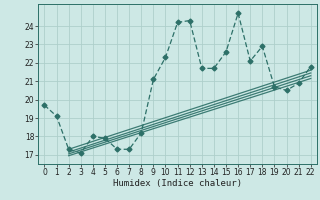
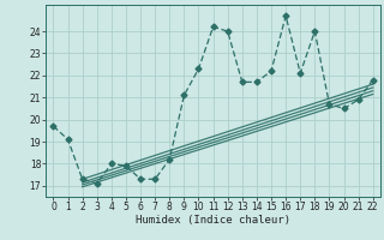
12: 24.3 -> 24.0
15: 22.6 -> 22.2
18: 22.9 -> 24.0
